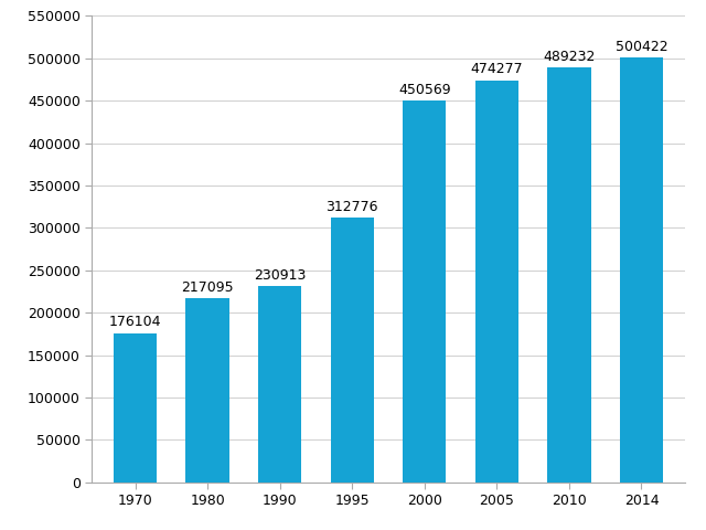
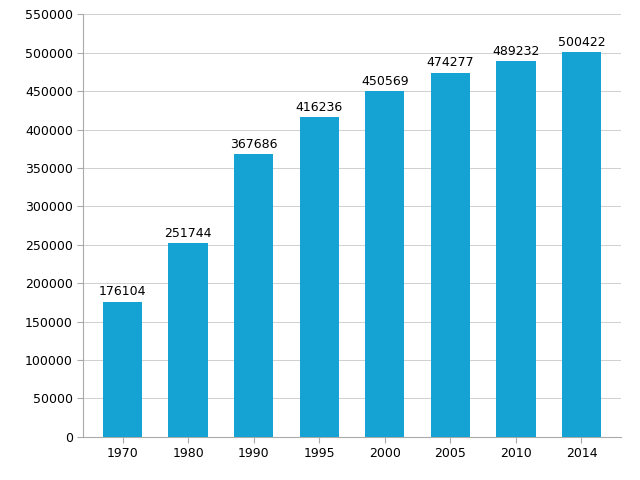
1980: 217095 -> 251744
1990: 230913 -> 367686
1995: 312776 -> 416236
